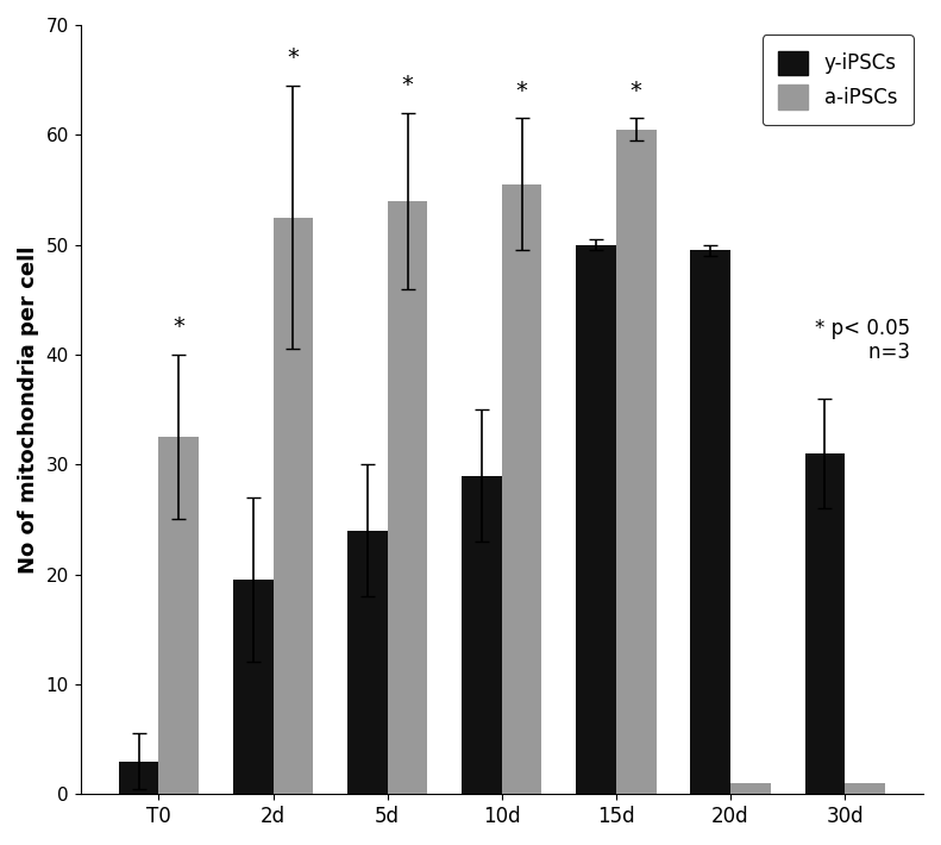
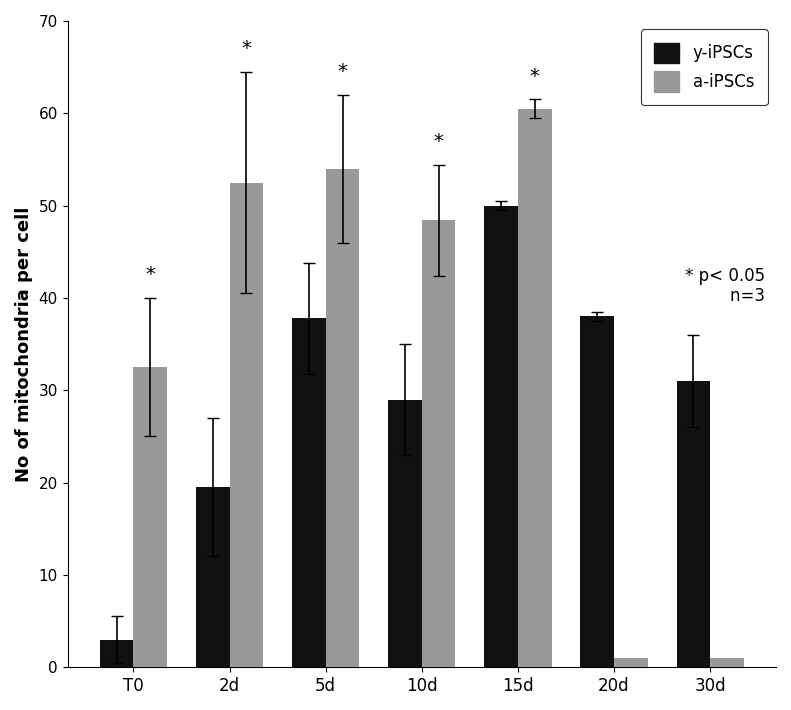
y-iPSCs/5d: 24.0 -> 37.8
a-iPSCs/10d: 55.5 -> 48.4
y-iPSCs/20d: 49.5 -> 38.0
